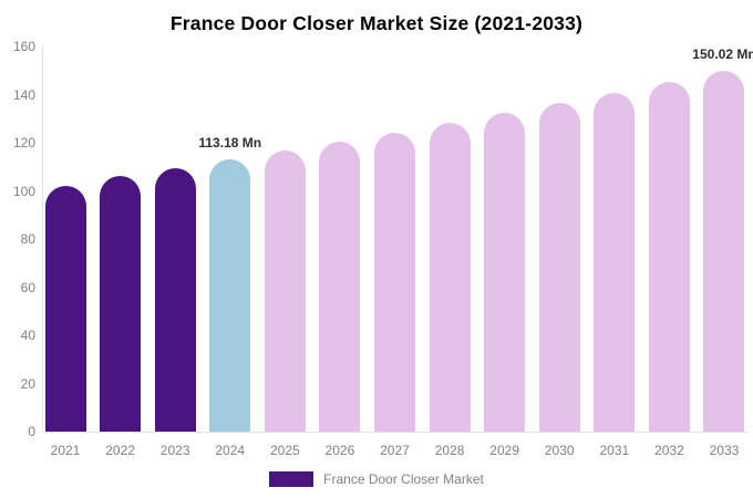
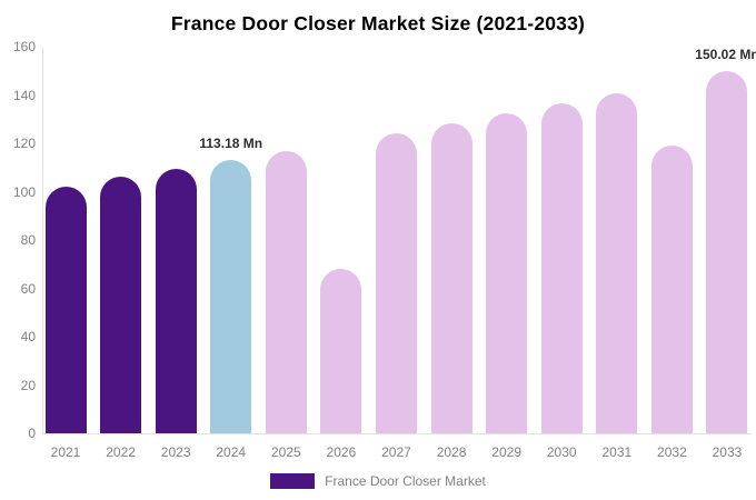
2026: 120 -> 68
2032: 145 -> 119
